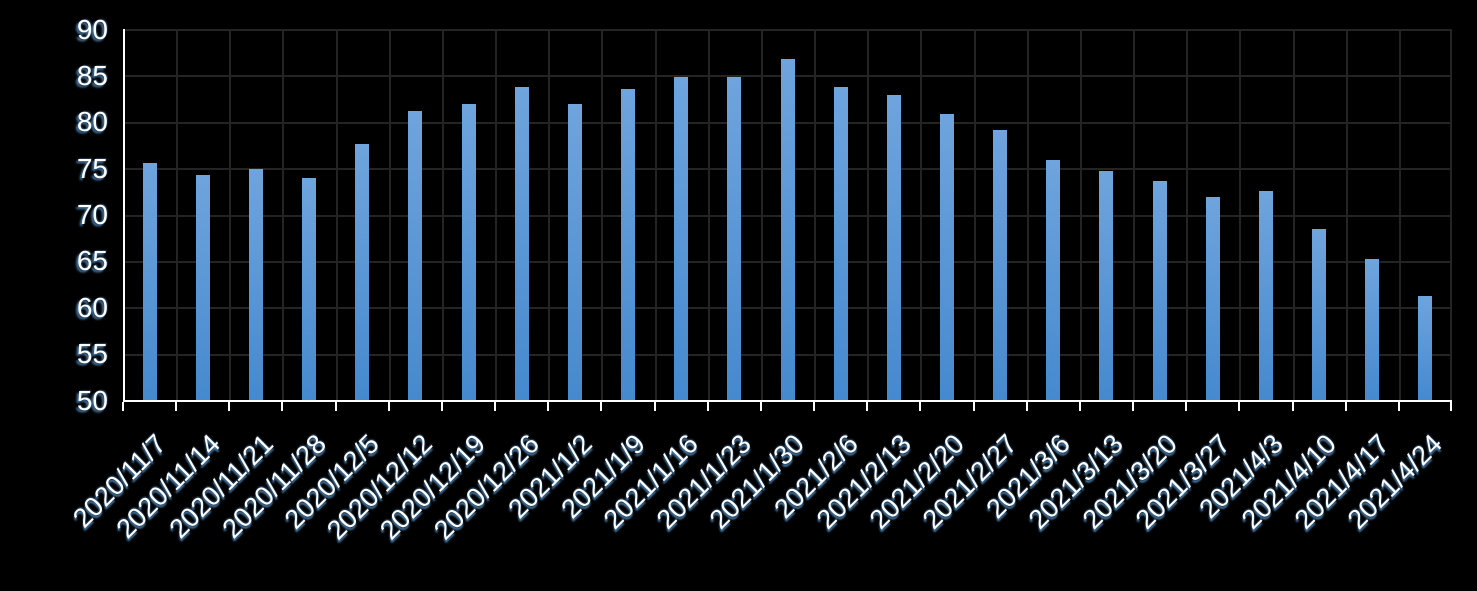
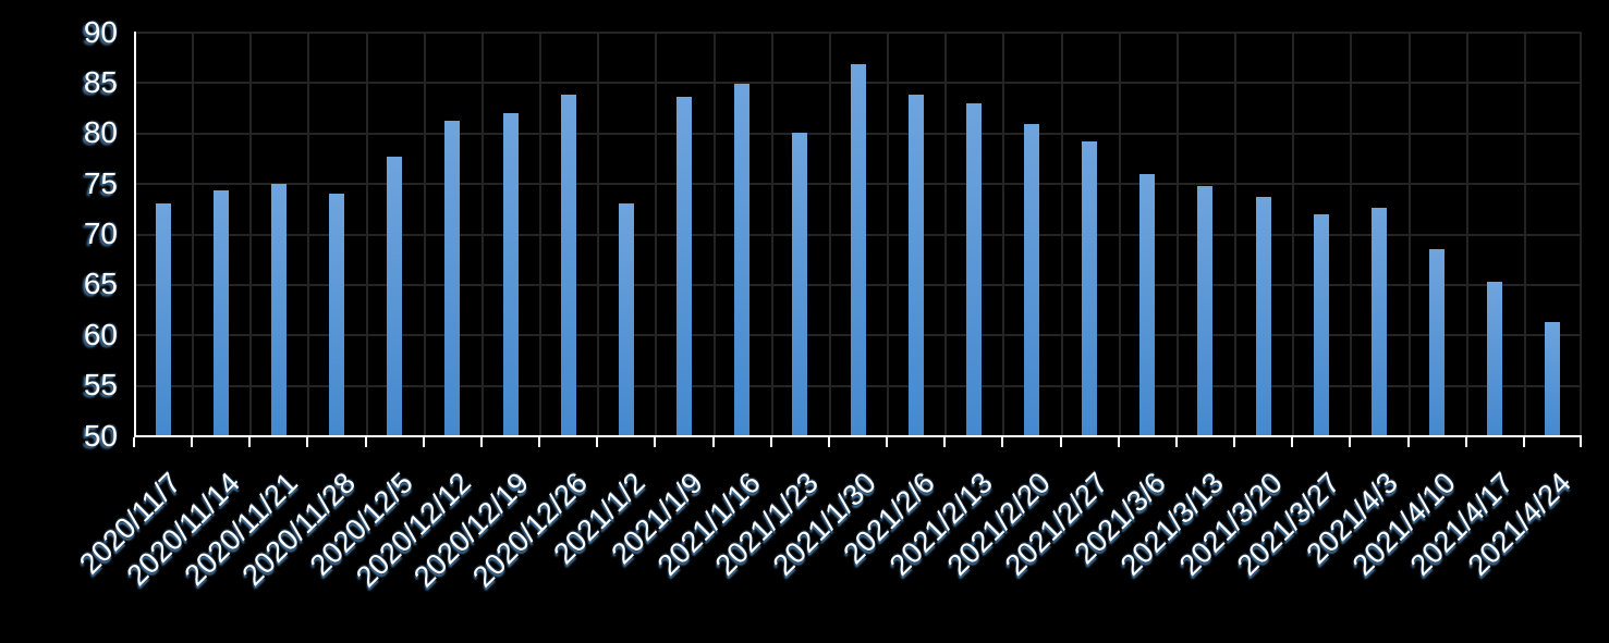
2020/11/7: 76 -> 73
2021/1/2: 82 -> 73
2021/1/23: 85 -> 80
